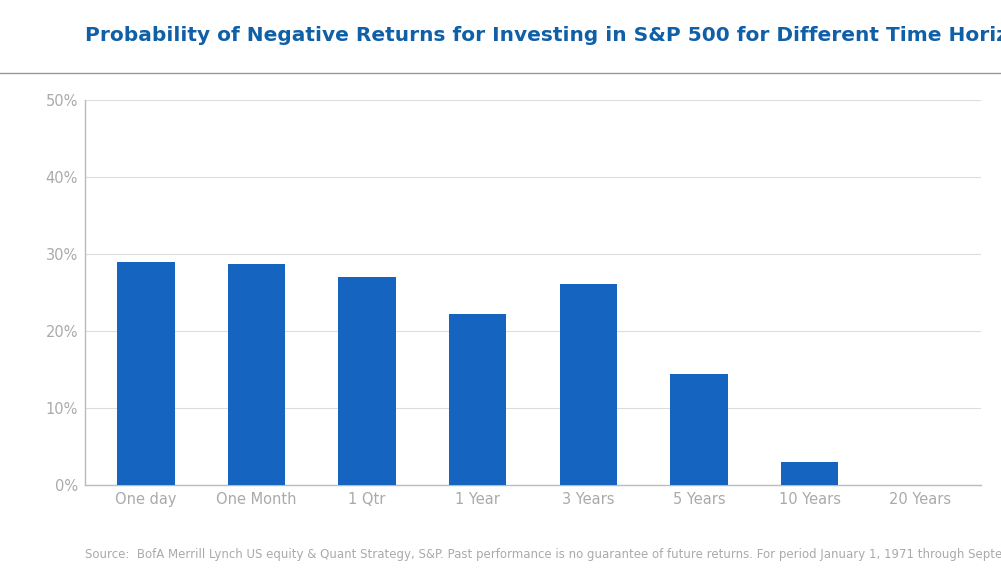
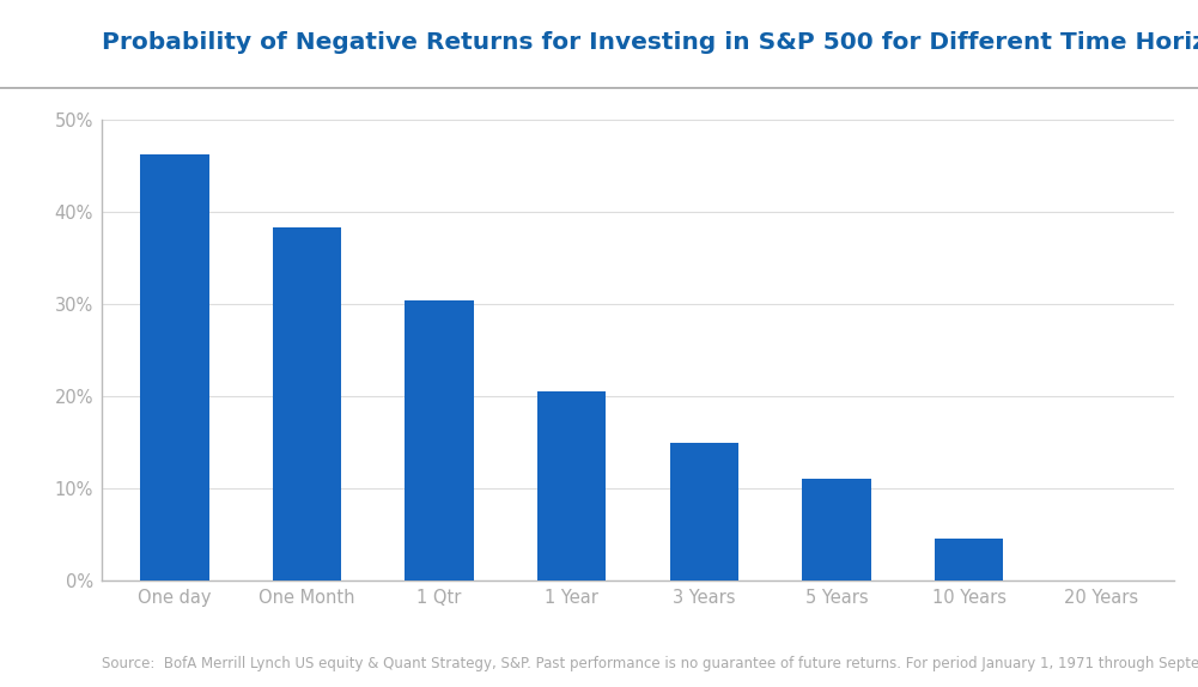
One day: 29.0% -> 46.3%
One Month: 28.8% -> 38.3%
1 Qtr: 27.0% -> 30.4%
1 Year: 22.2% -> 20.6%
3 Years: 26.2% -> 15.0%
5 Years: 14.4% -> 11.0%
10 Years: 3.0% -> 4.6%
